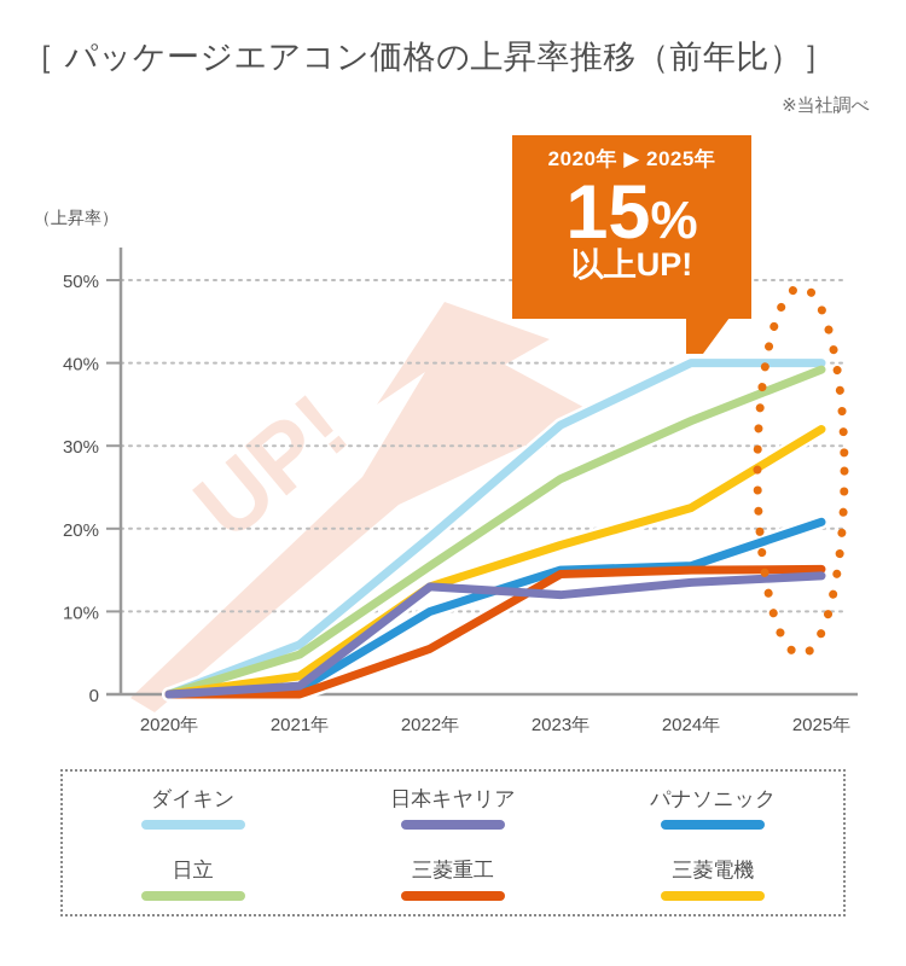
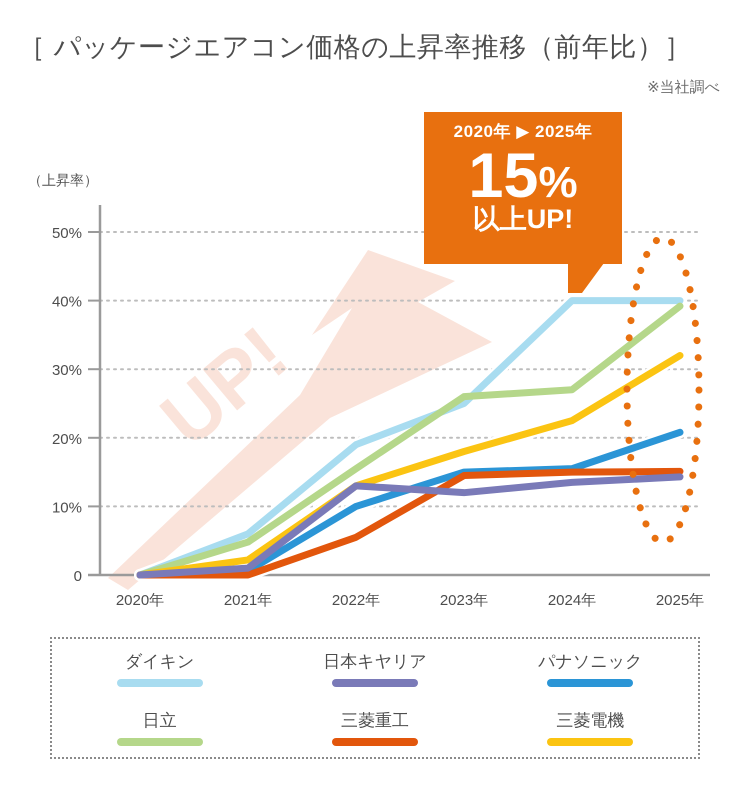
ダイキン/2023年: 32% -> 25%
日立/2024年: 33% -> 27%
